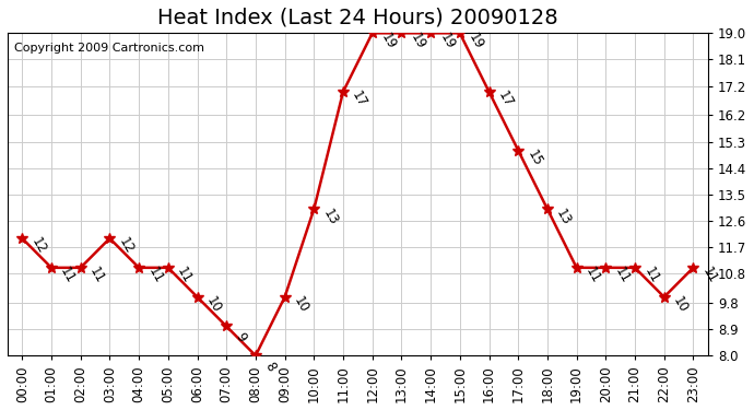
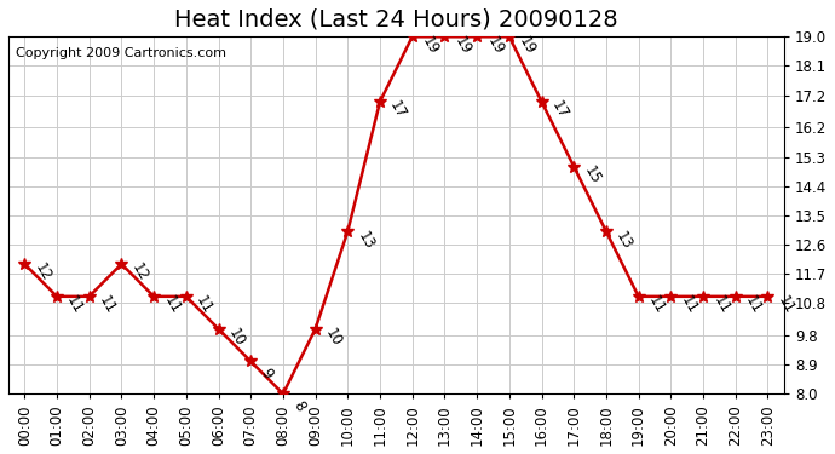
22:00: 10 -> 11
